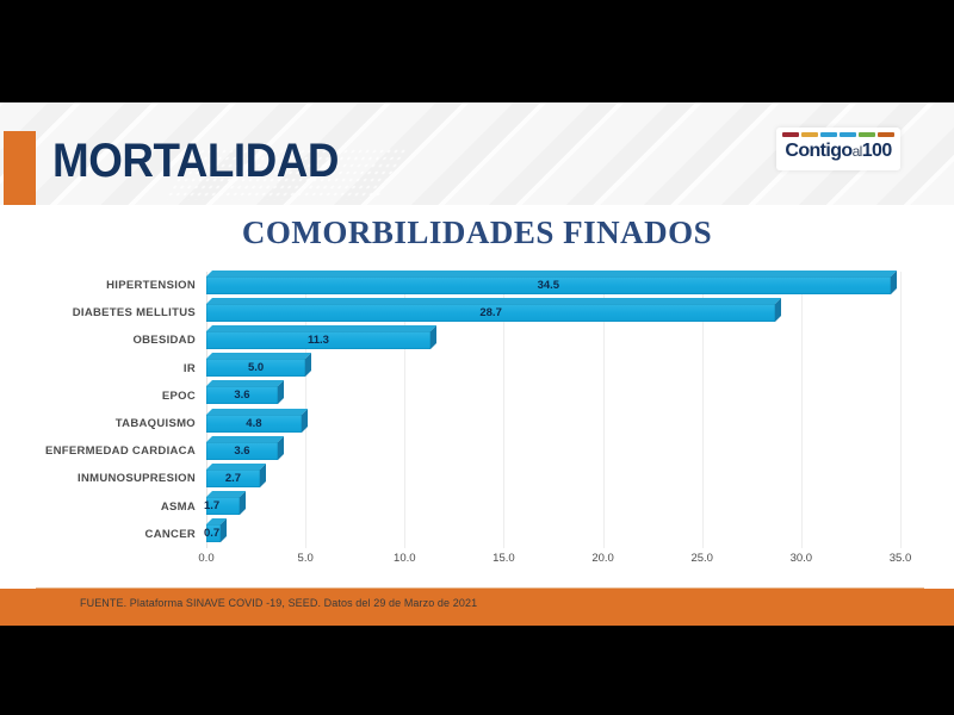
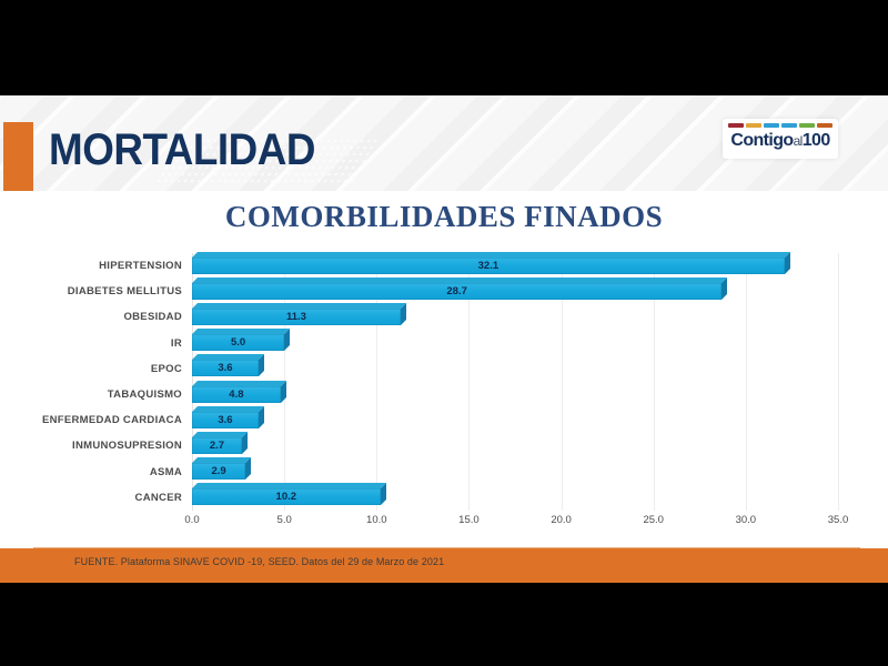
HIPERTENSION: 34.5 -> 32.1
ASMA: 1.7 -> 2.9
CANCER: 0.7 -> 10.2
